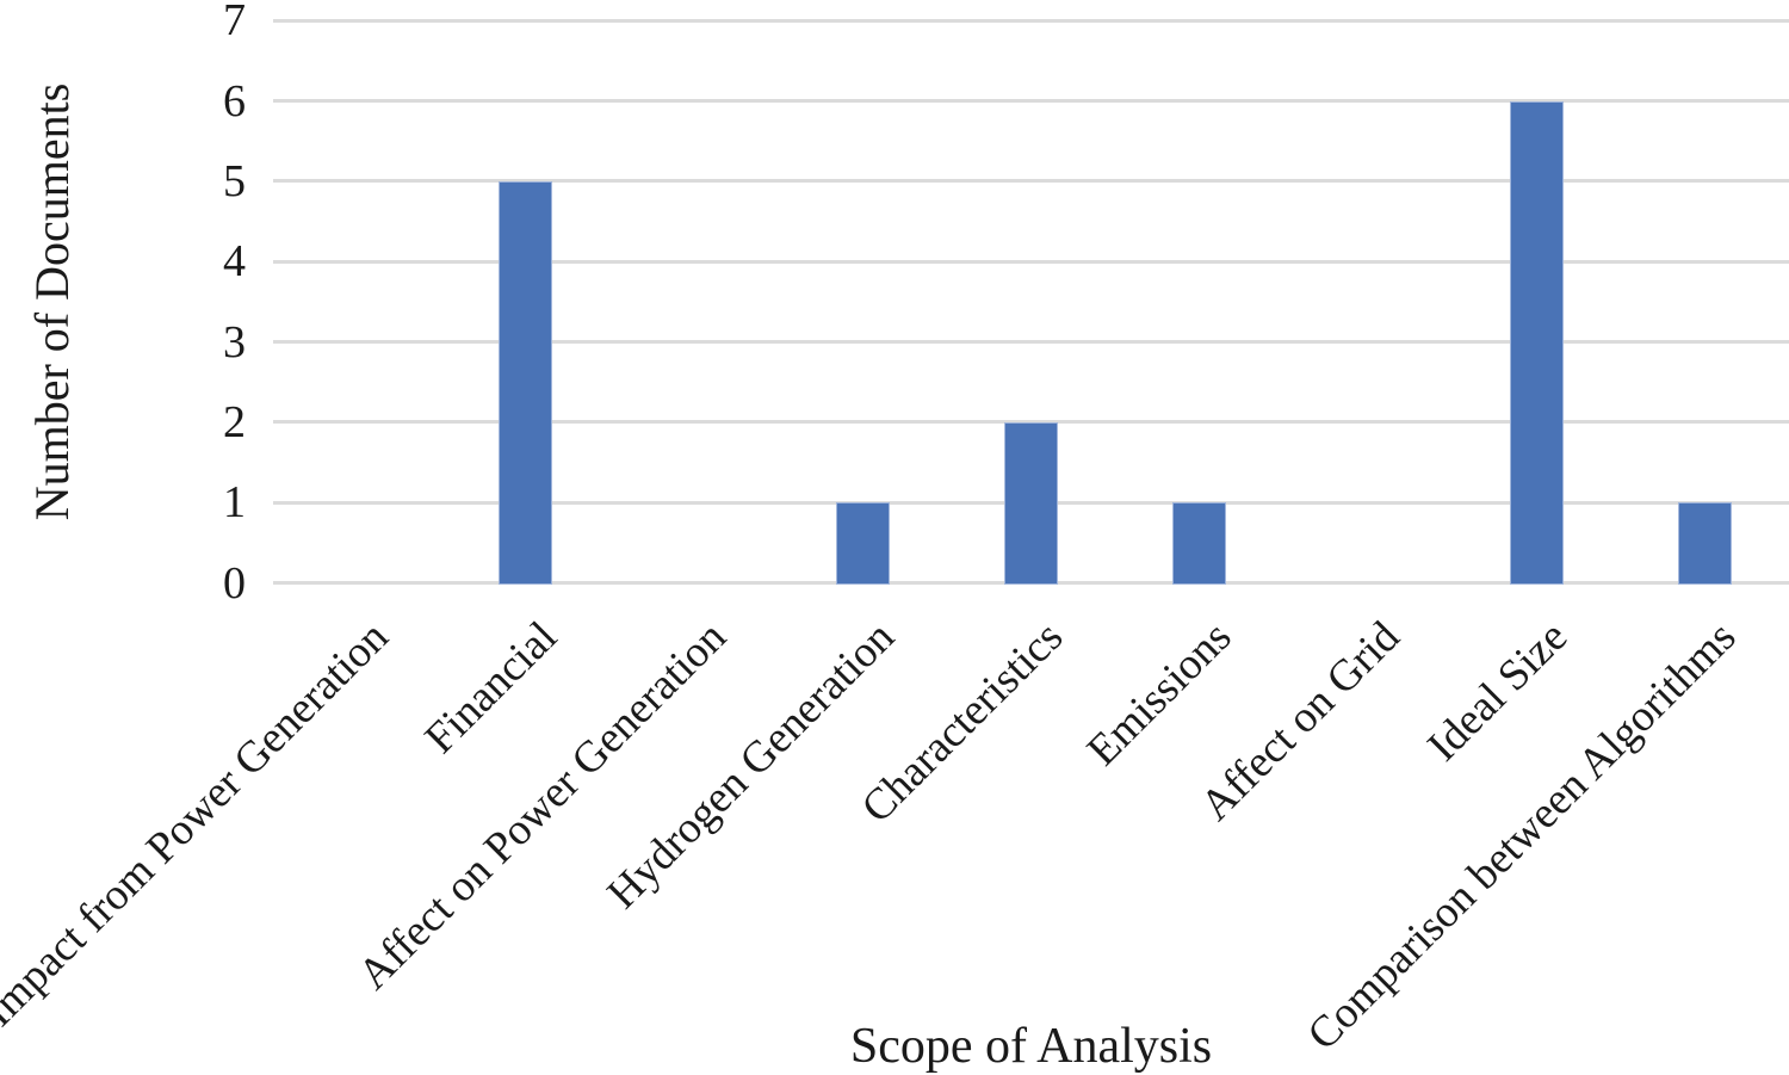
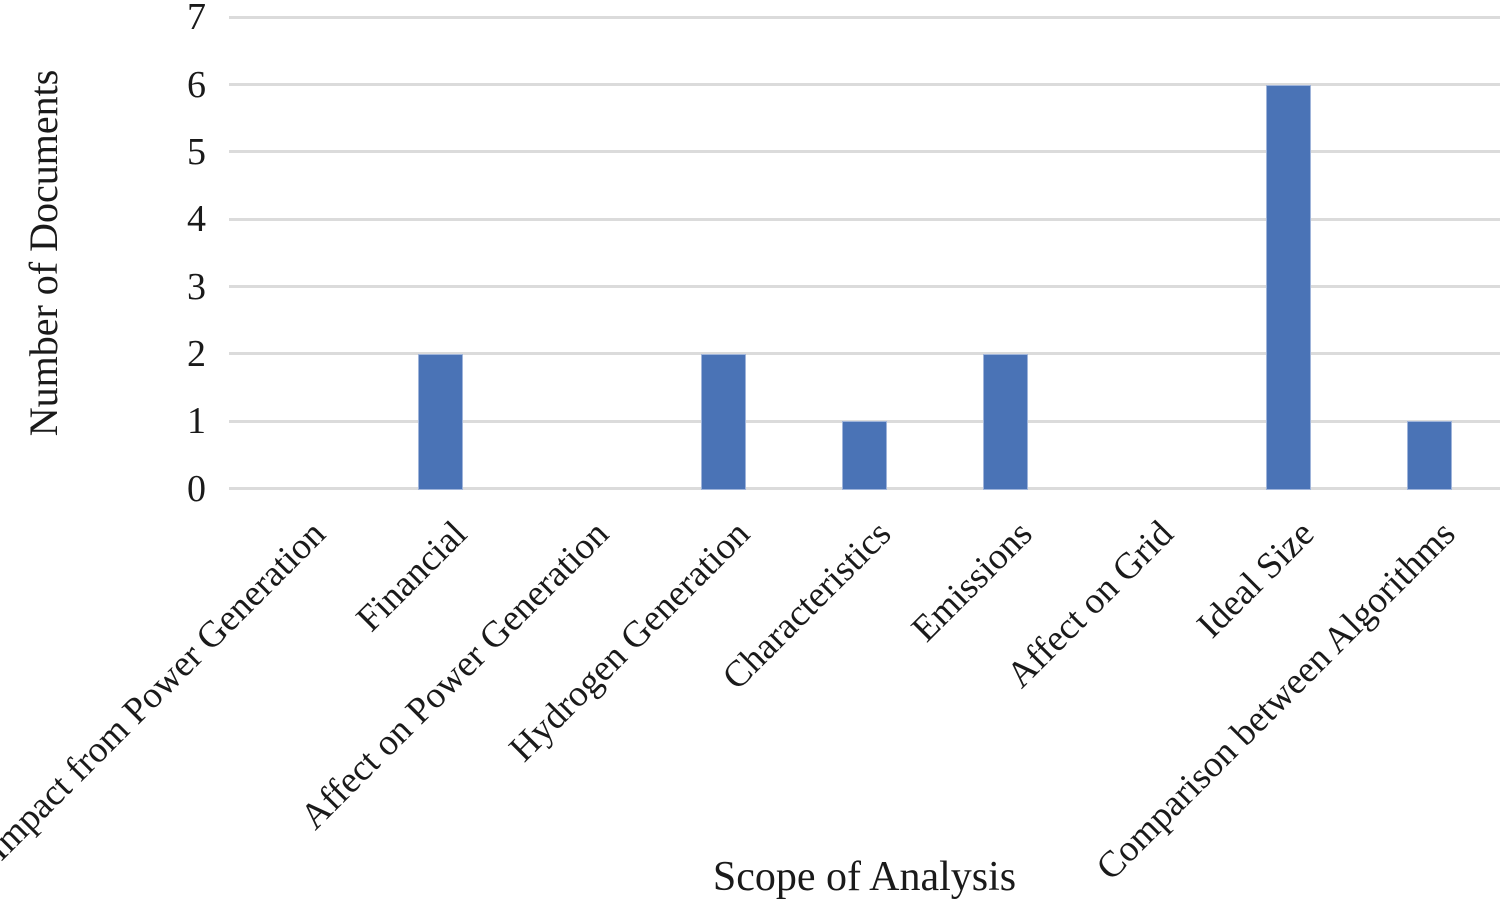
Financial: 5 -> 2
Hydrogen Generation: 1 -> 2
Characteristics: 2 -> 1
Emissions: 1 -> 2
